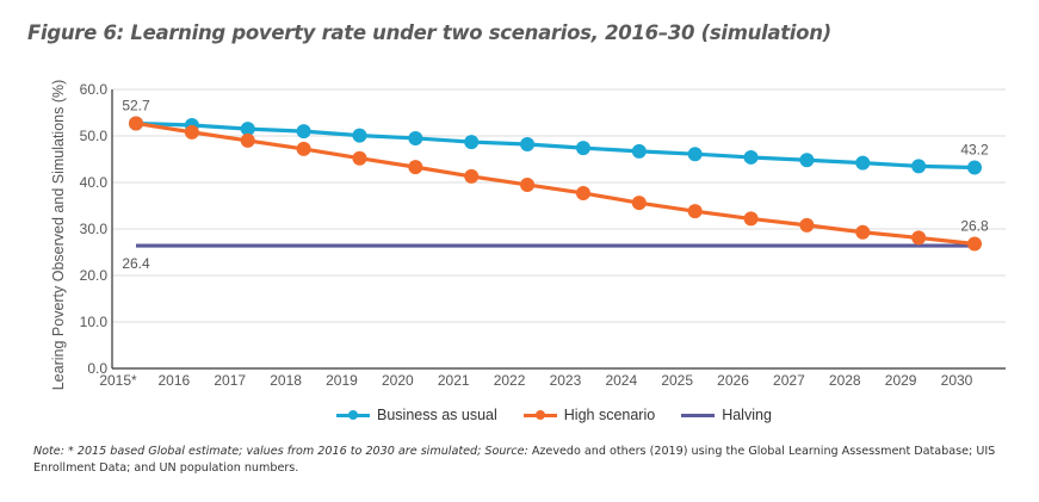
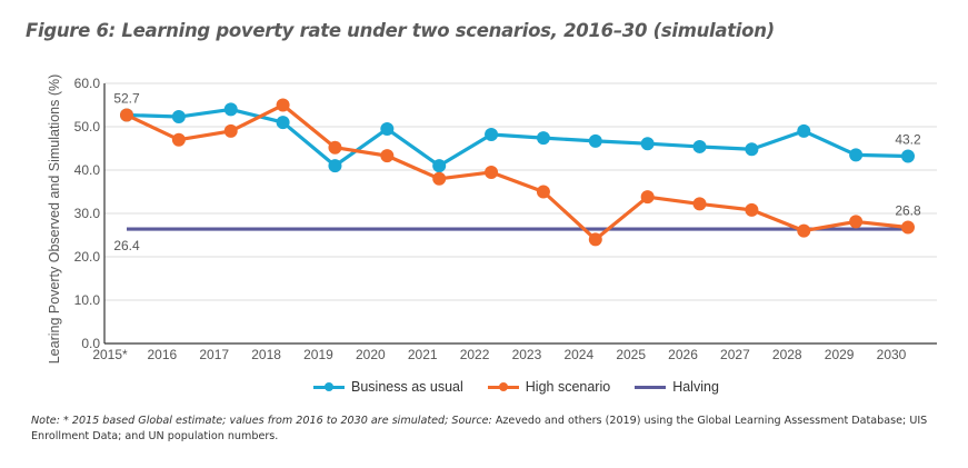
High scenario/2016: 51 -> 47
Business as usual/2017: 52 -> 54
High scenario/2018: 47 -> 55
Business as usual/2019: 50 -> 41
Business as usual/2021: 49 -> 41
High scenario/2021: 41 -> 38
High scenario/2023: 38 -> 35
High scenario/2024: 36 -> 24
Business as usual/2028: 44 -> 49
High scenario/2028: 29 -> 26
